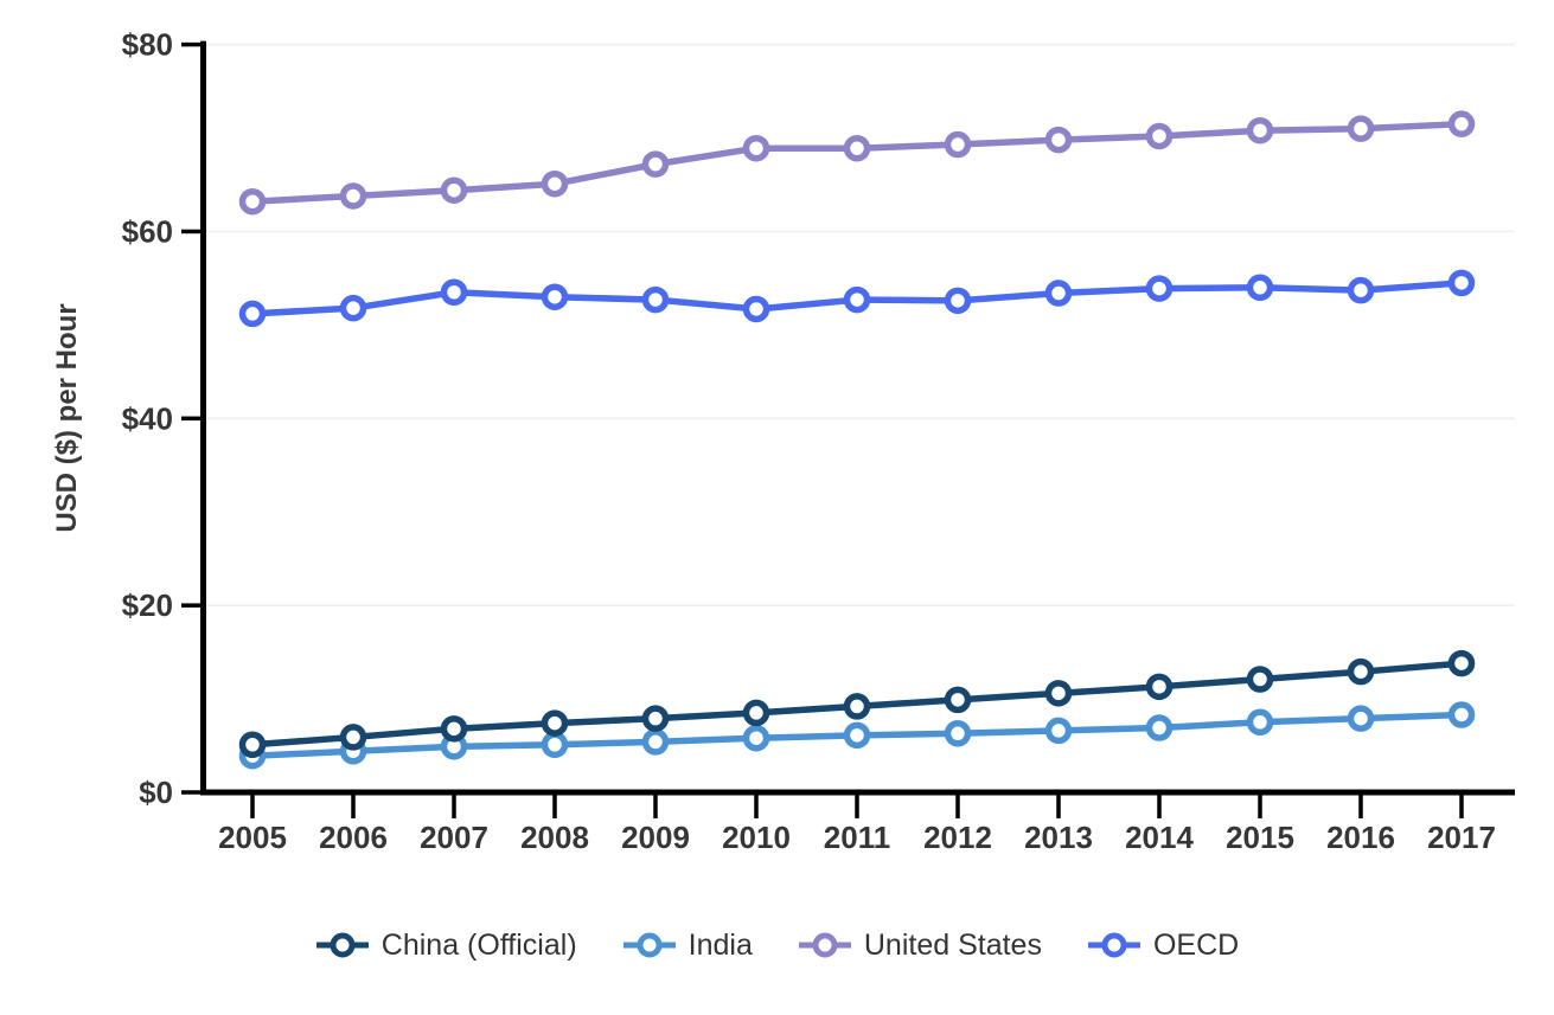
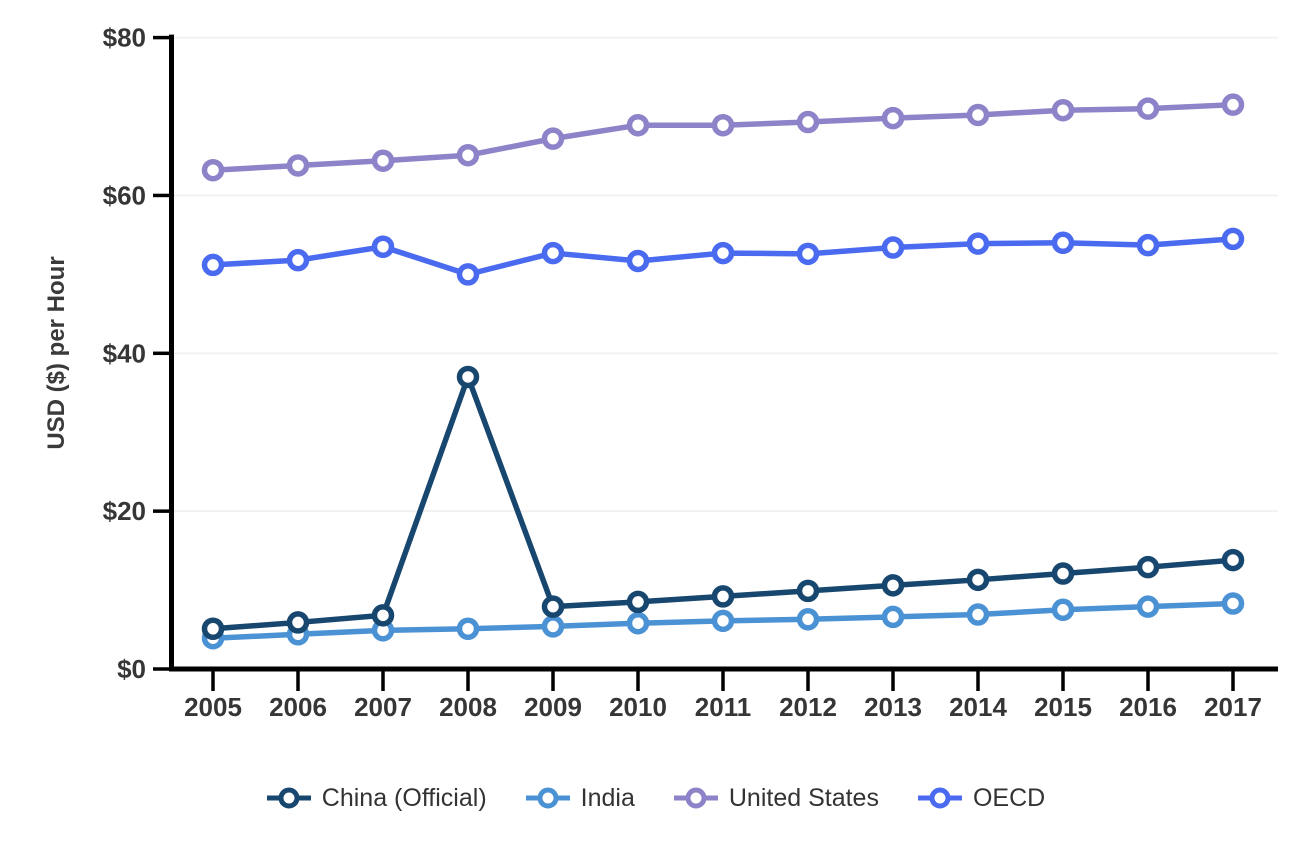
China (Official)/2008: $7 -> $37
OECD/2008: $53 -> $50
